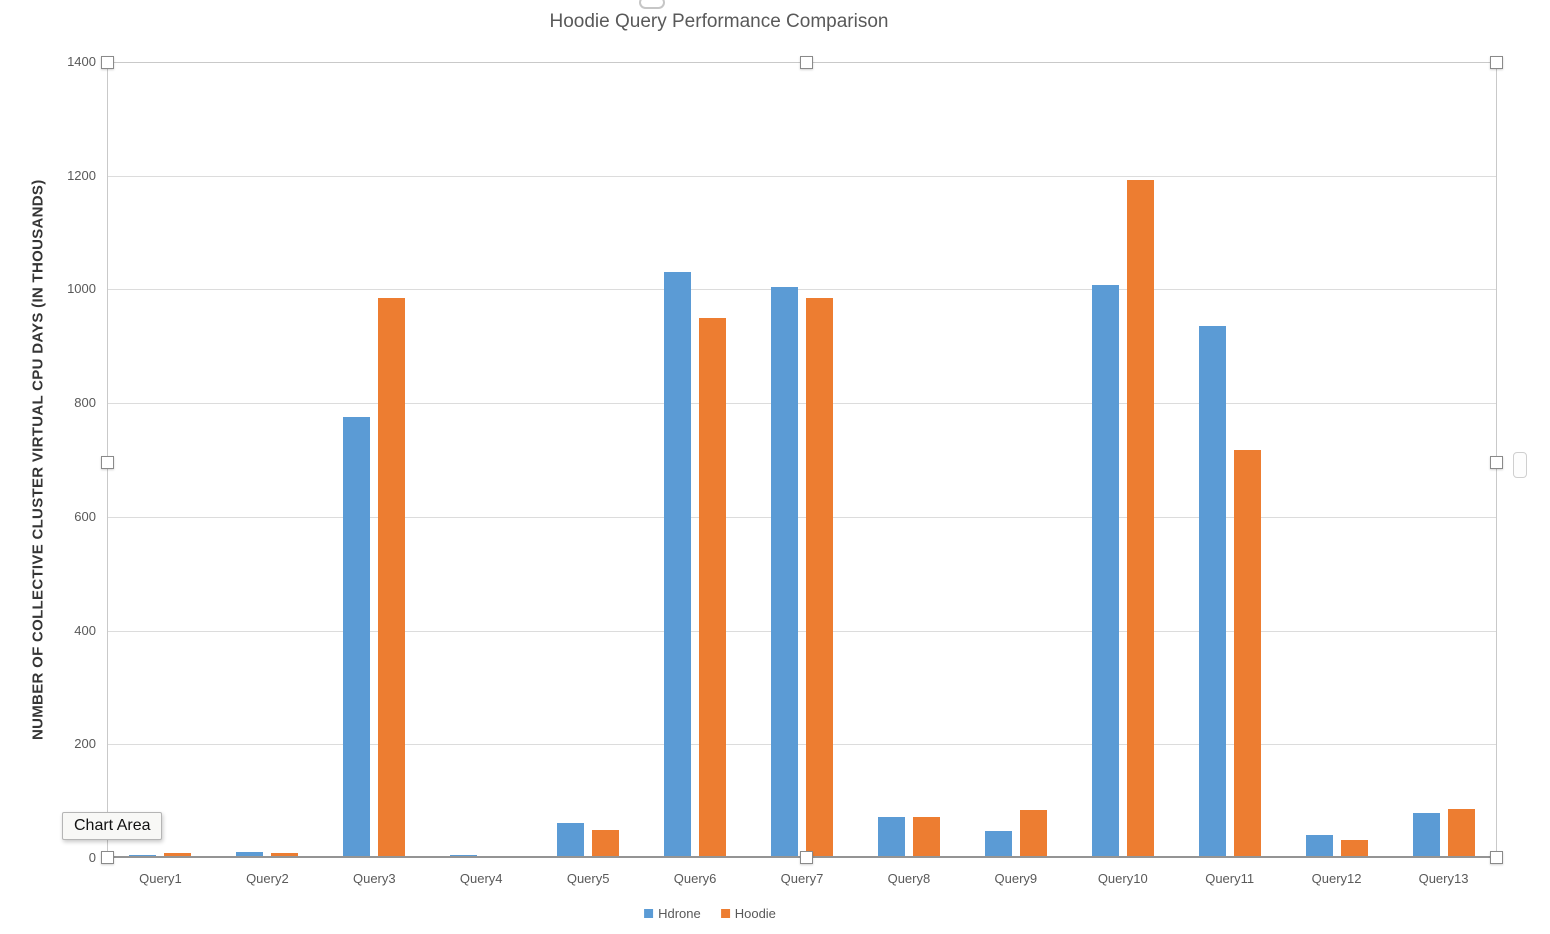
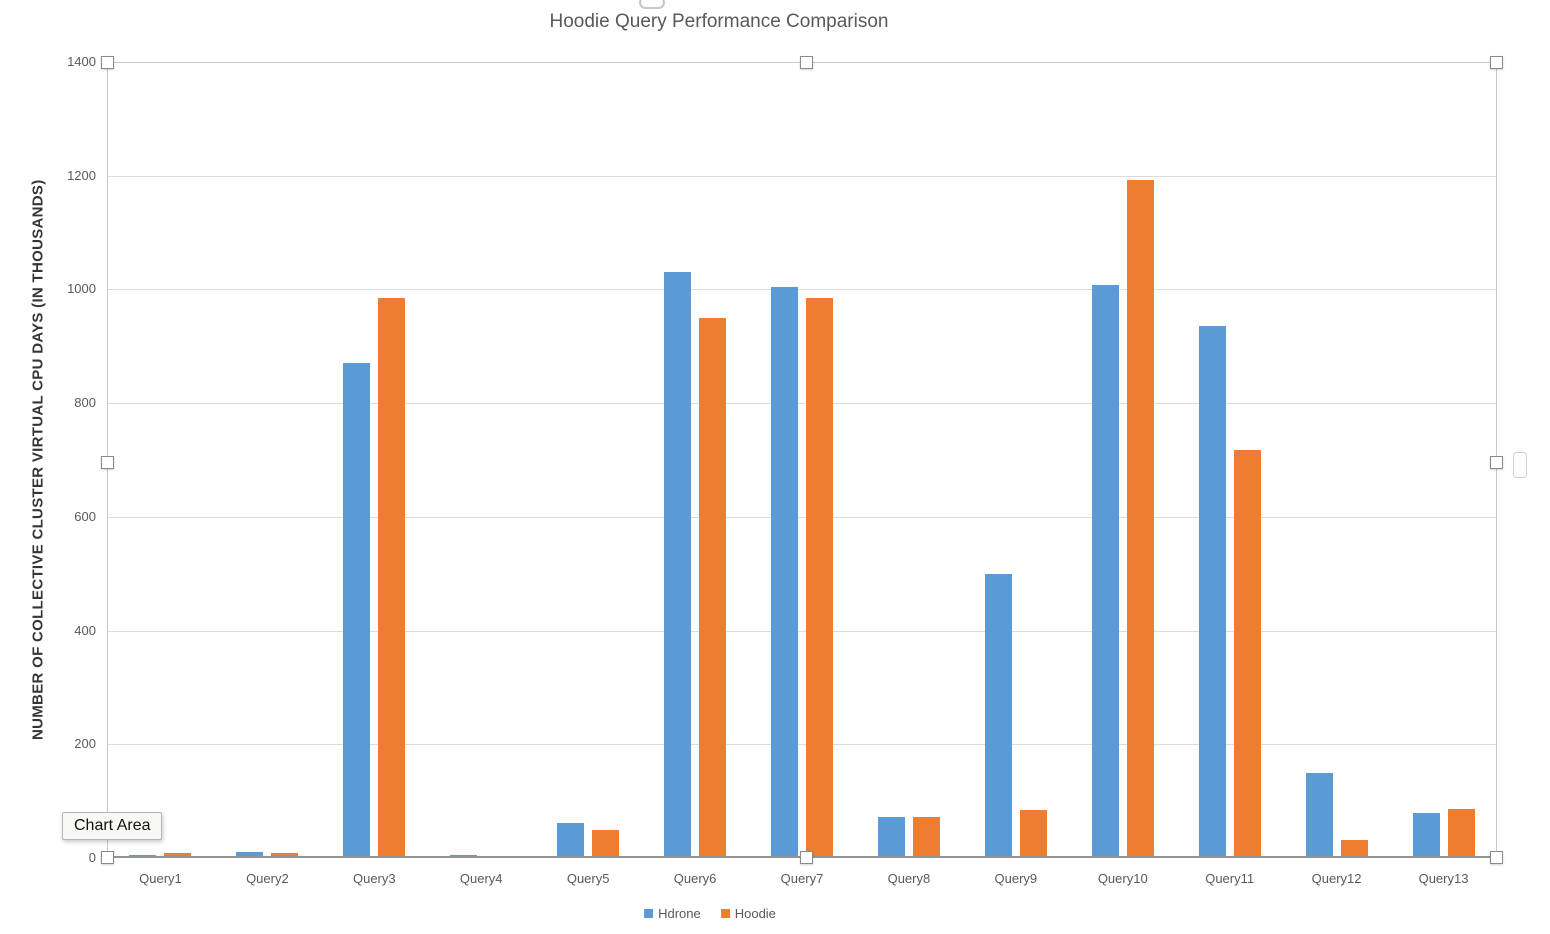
Hdrone/Query3: 780 -> 870
Hdrone/Query9: 50 -> 500
Hdrone/Query12: 40 -> 150
